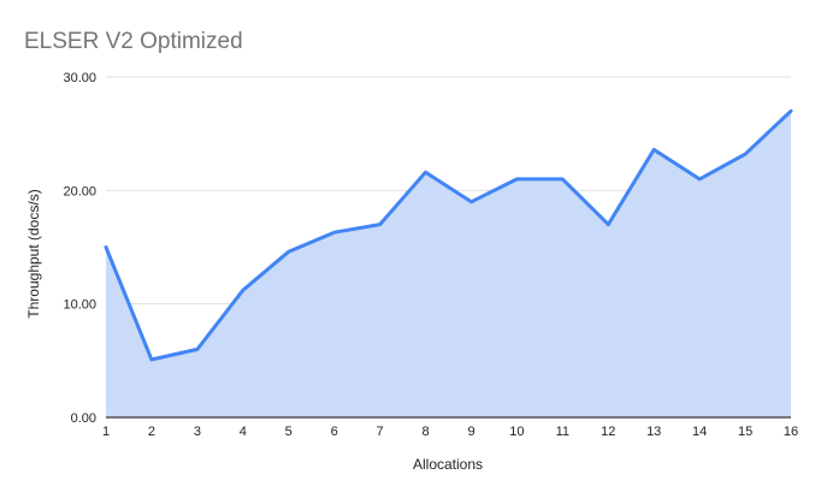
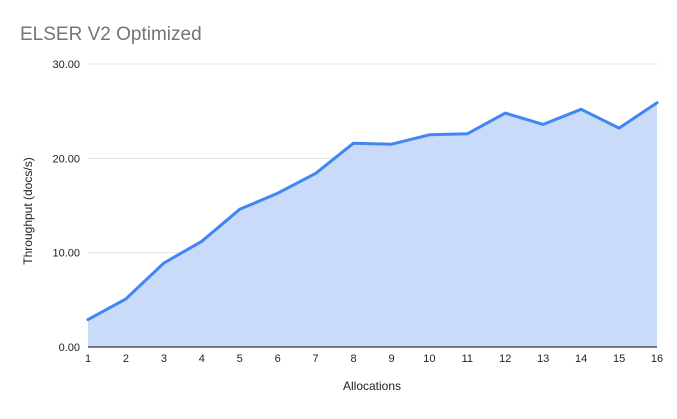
1: 15 -> 3
3: 6 -> 9
7: 17 -> 18
9: 19 -> 22
10: 21 -> 22
11: 21 -> 23
12: 17 -> 25
14: 21 -> 25
16: 27 -> 26
